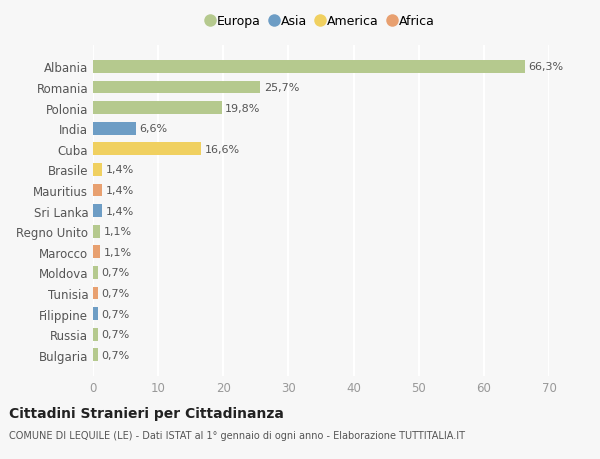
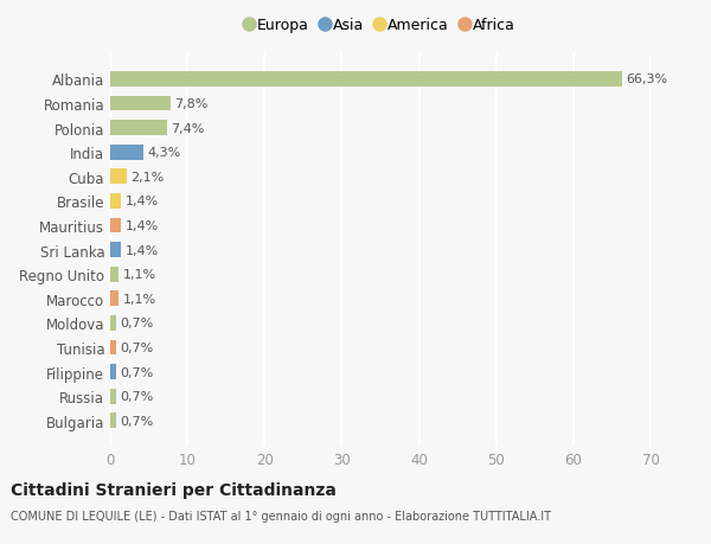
Romania: 25,7% -> 7,8%
Polonia: 19,8% -> 7,4%
India: 6,6% -> 4,3%
Cuba: 16,6% -> 2,1%
